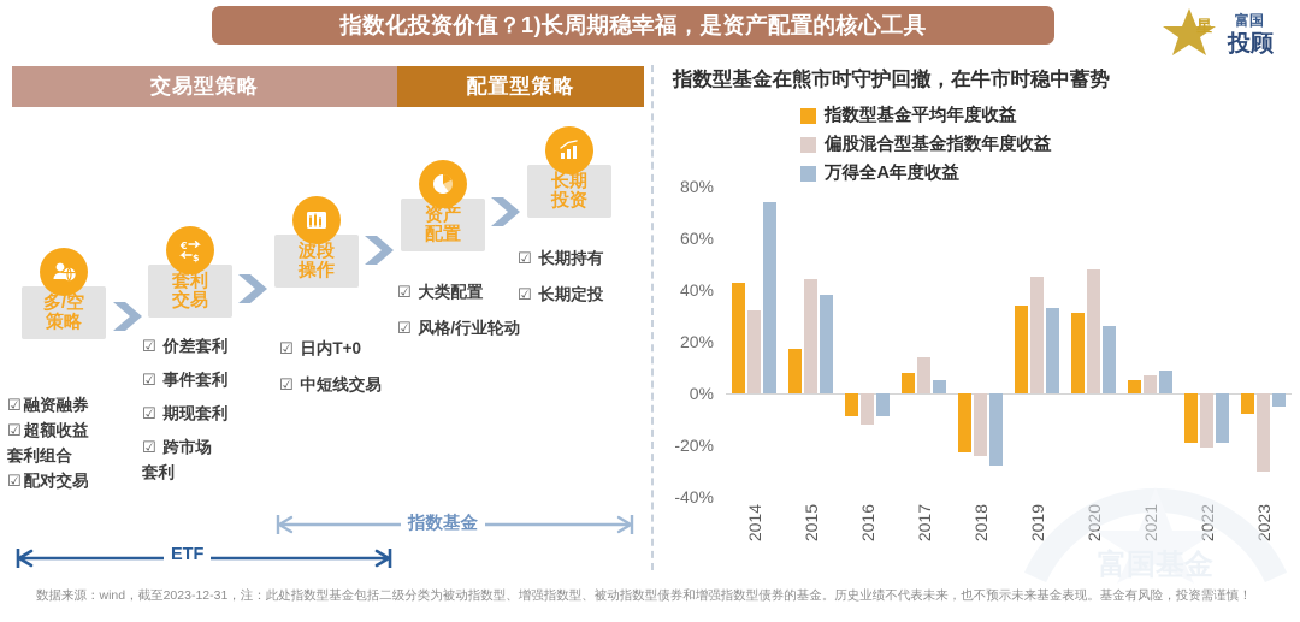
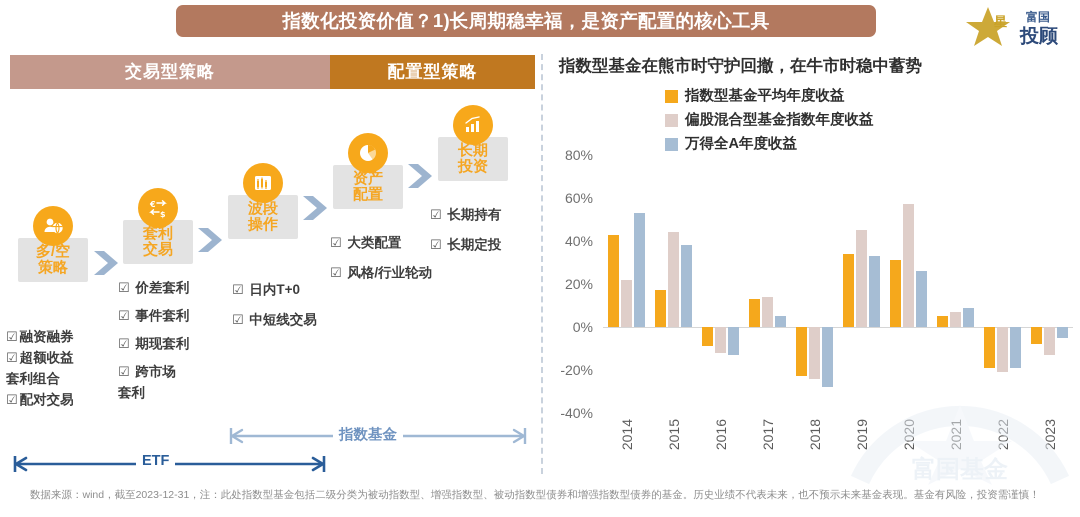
偏股混合型基金指数年度收益/2014: 32% -> 22%
万得全A年度收益/2014: 74% -> 53%
万得全A年度收益/2016: -9% -> -13%
指数型基金平均年度收益/2017: 8% -> 13%
偏股混合型基金指数年度收益/2020: 48% -> 57%
偏股混合型基金指数年度收益/2023: -30% -> -13%
